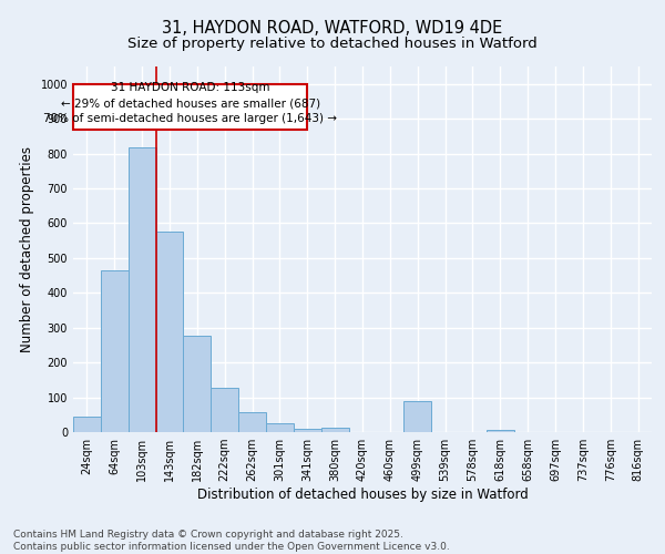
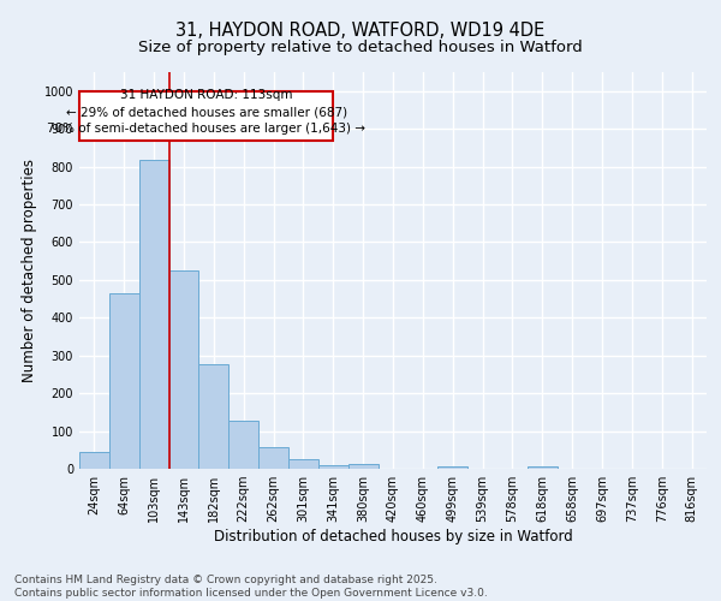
143sqm: 575 -> 524
499sqm: 90 -> 5
